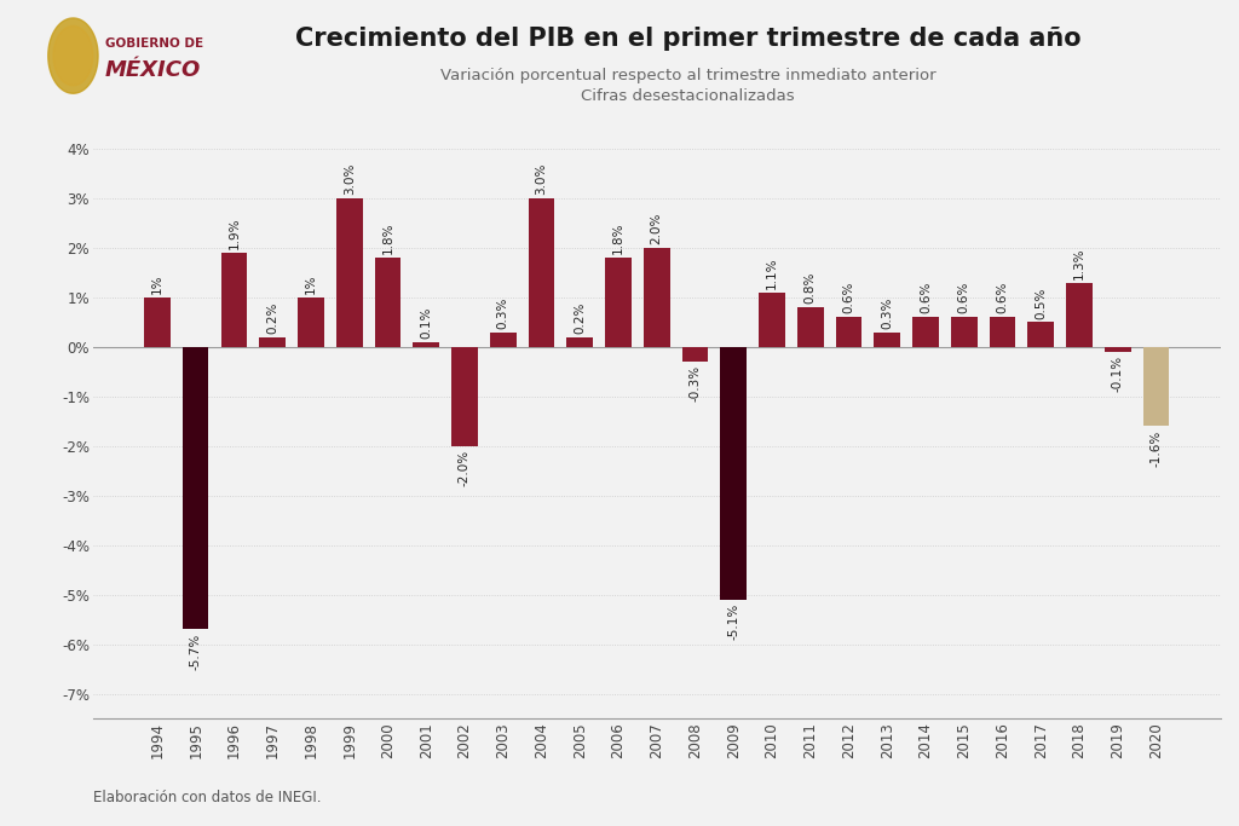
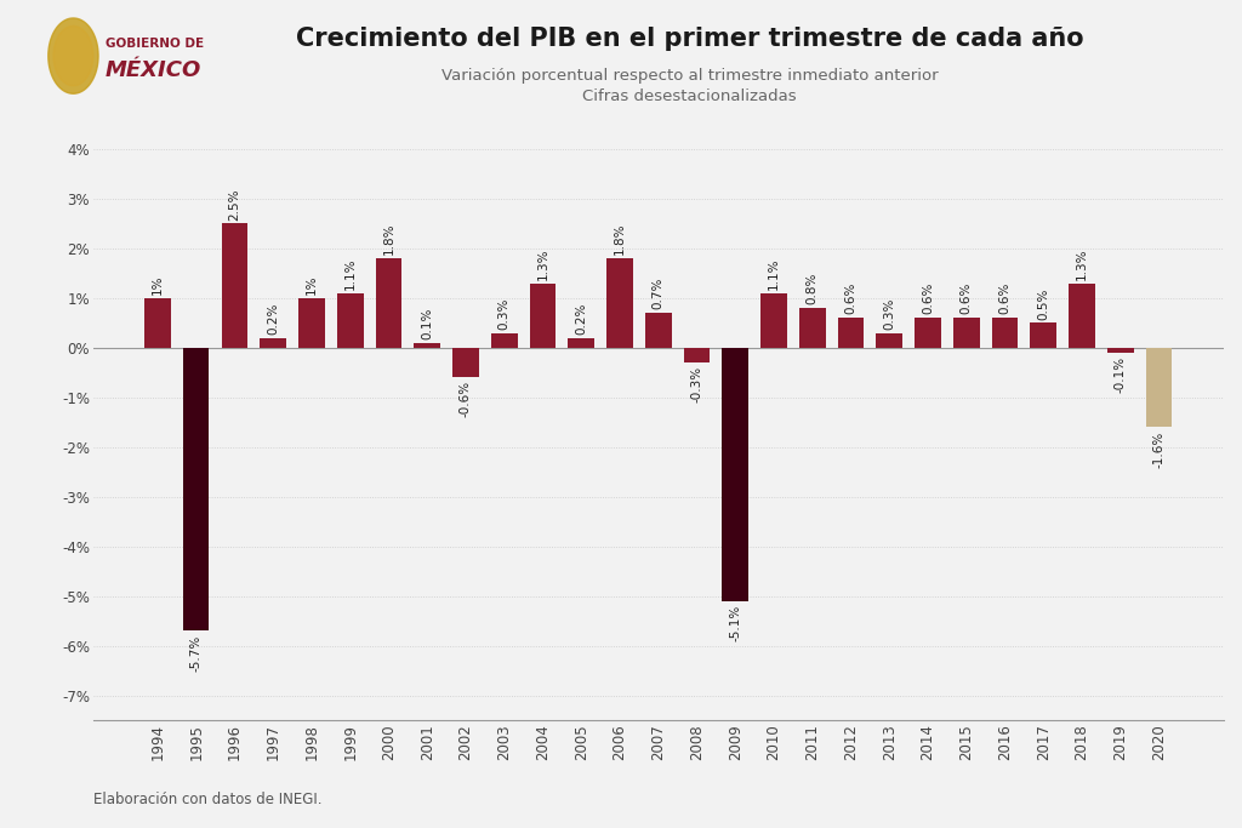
1996: 1.9% -> 2.5%
1999: 3.0% -> 1.1%
2002: -2.0% -> -0.6%
2004: 3.0% -> 1.3%
2007: 2.0% -> 0.7%
